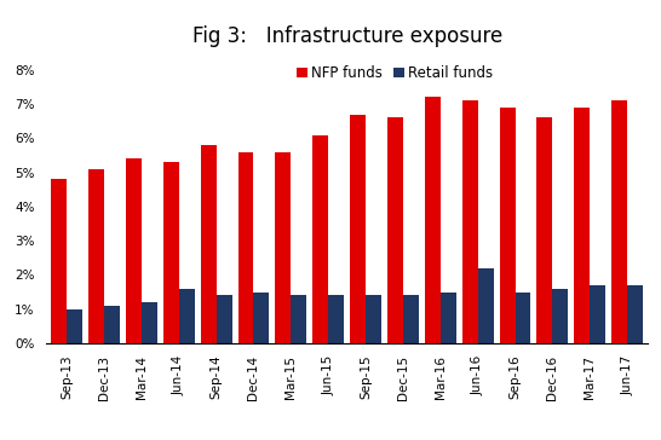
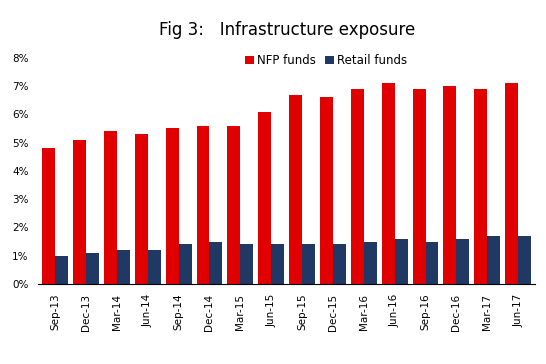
Retail funds/Jun-14: 1.6% -> 1.2%
NFP funds/Sep-14: 5.8% -> 5.5%
NFP funds/Mar-16: 7.2% -> 6.9%
Retail funds/Jun-16: 2.2% -> 1.6%
NFP funds/Dec-16: 6.6% -> 7.0%
